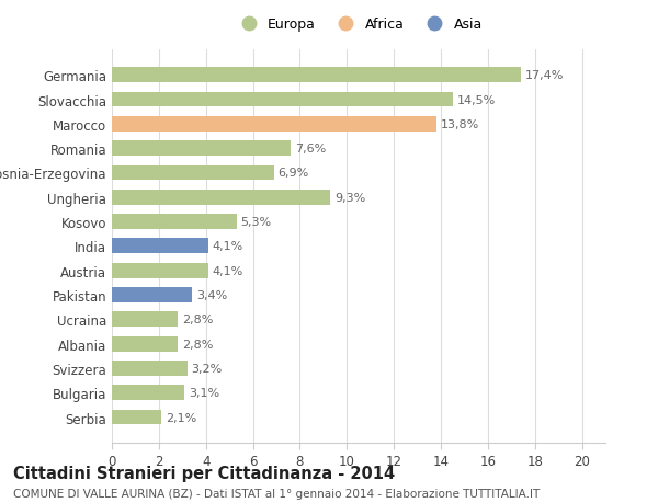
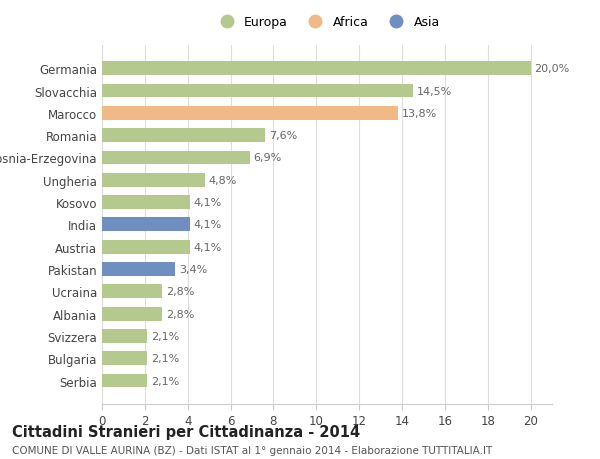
Germania: 17,4% -> 20,0%
Ungheria: 9,3% -> 4,8%
Kosovo: 5,3% -> 4,1%
Svizzera: 3,2% -> 2,1%
Bulgaria: 3,1% -> 2,1%
